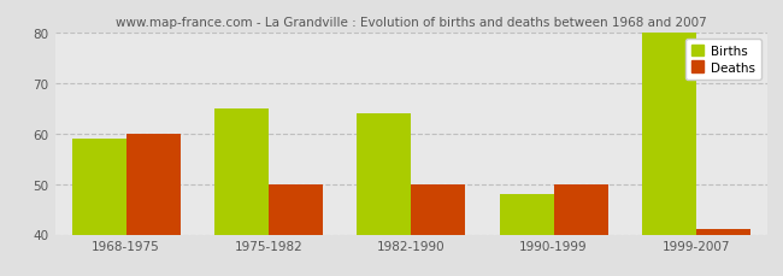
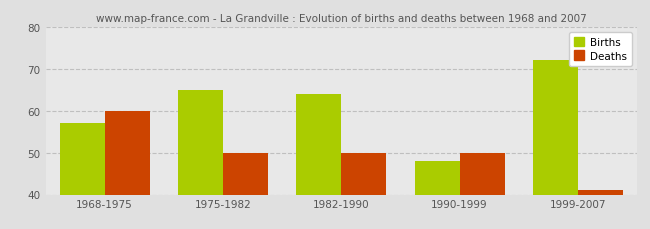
Births/1968-1975: 59 -> 57
Births/1999-2007: 80 -> 72
